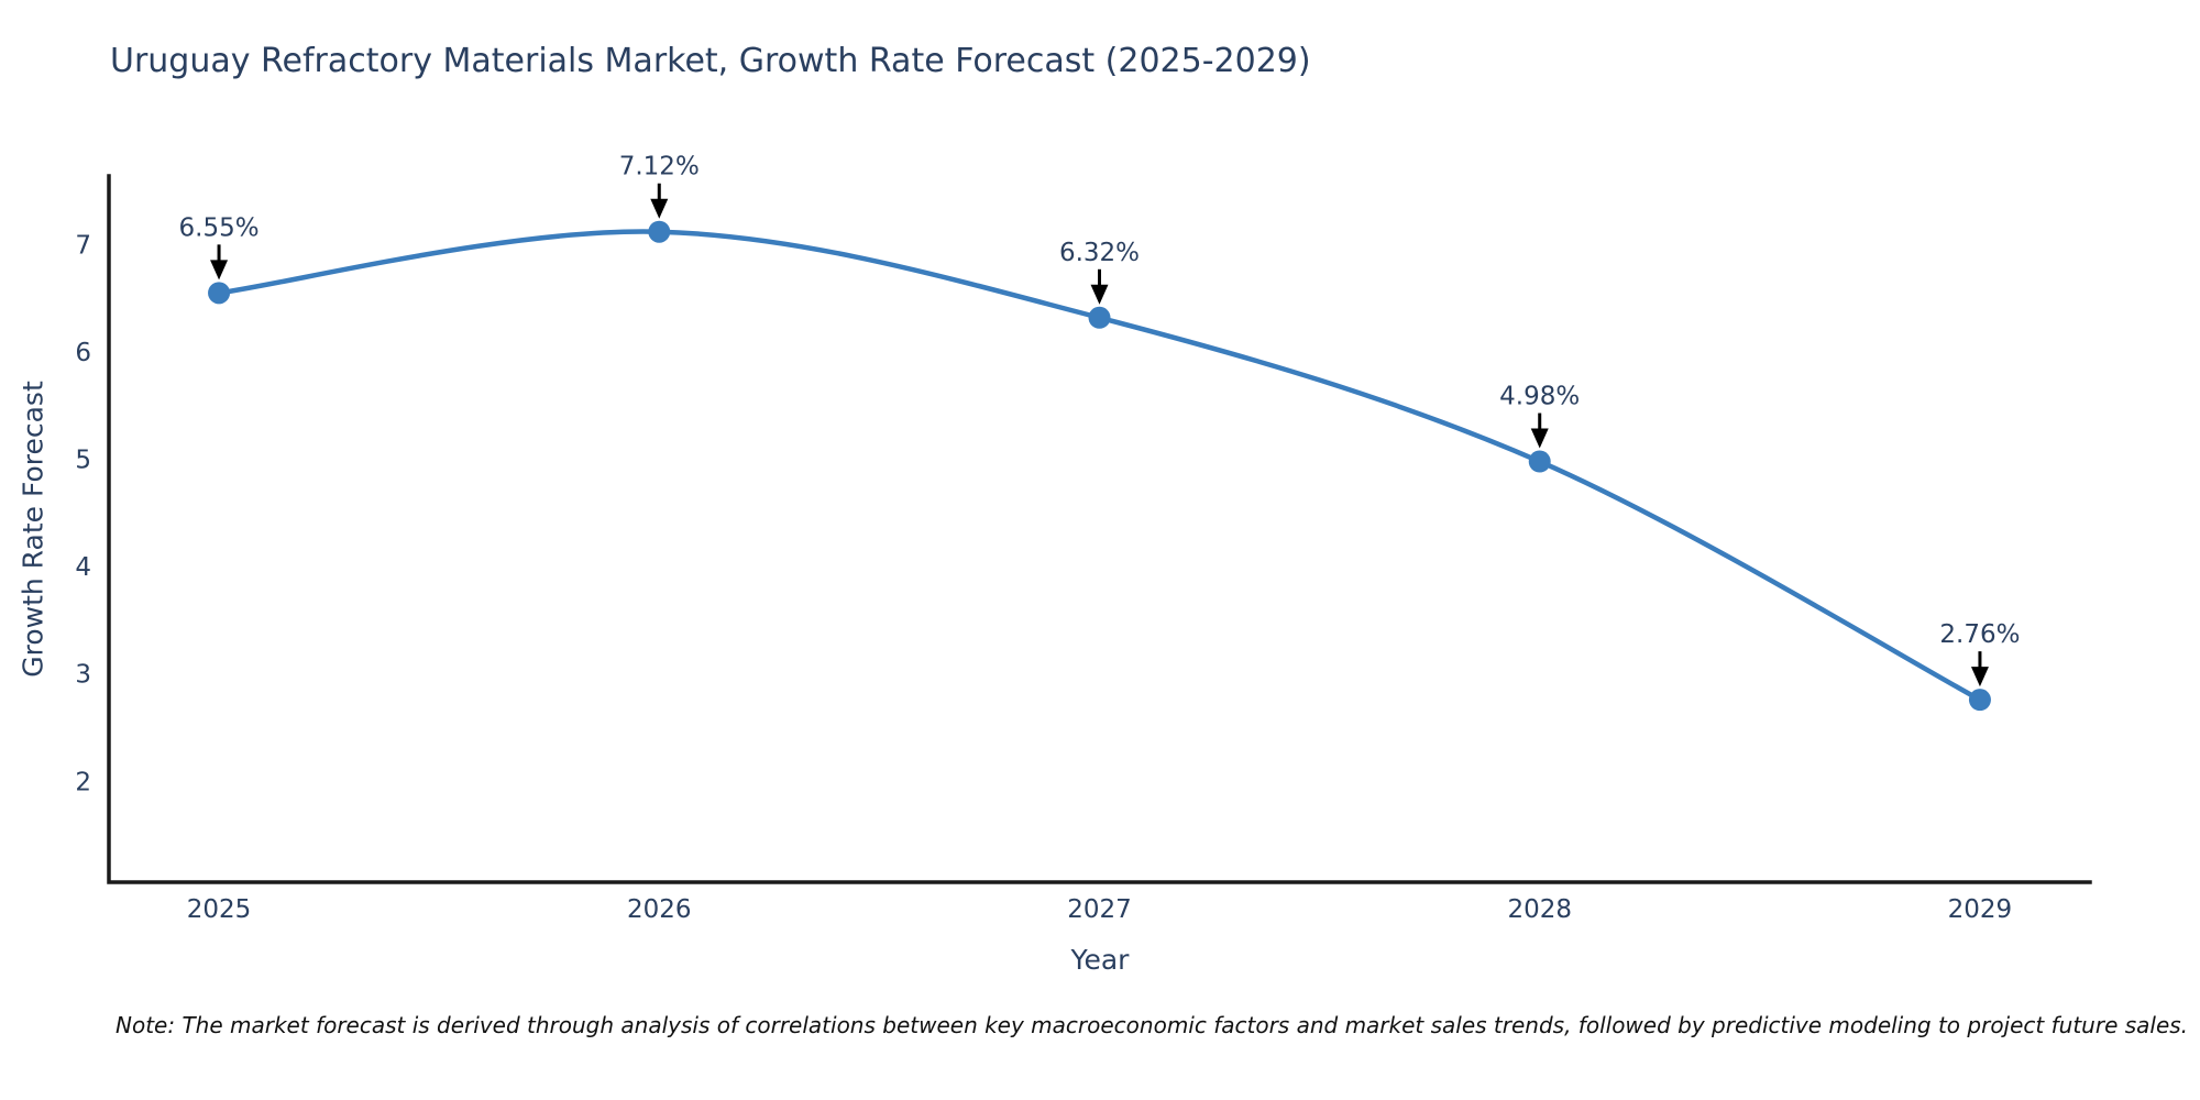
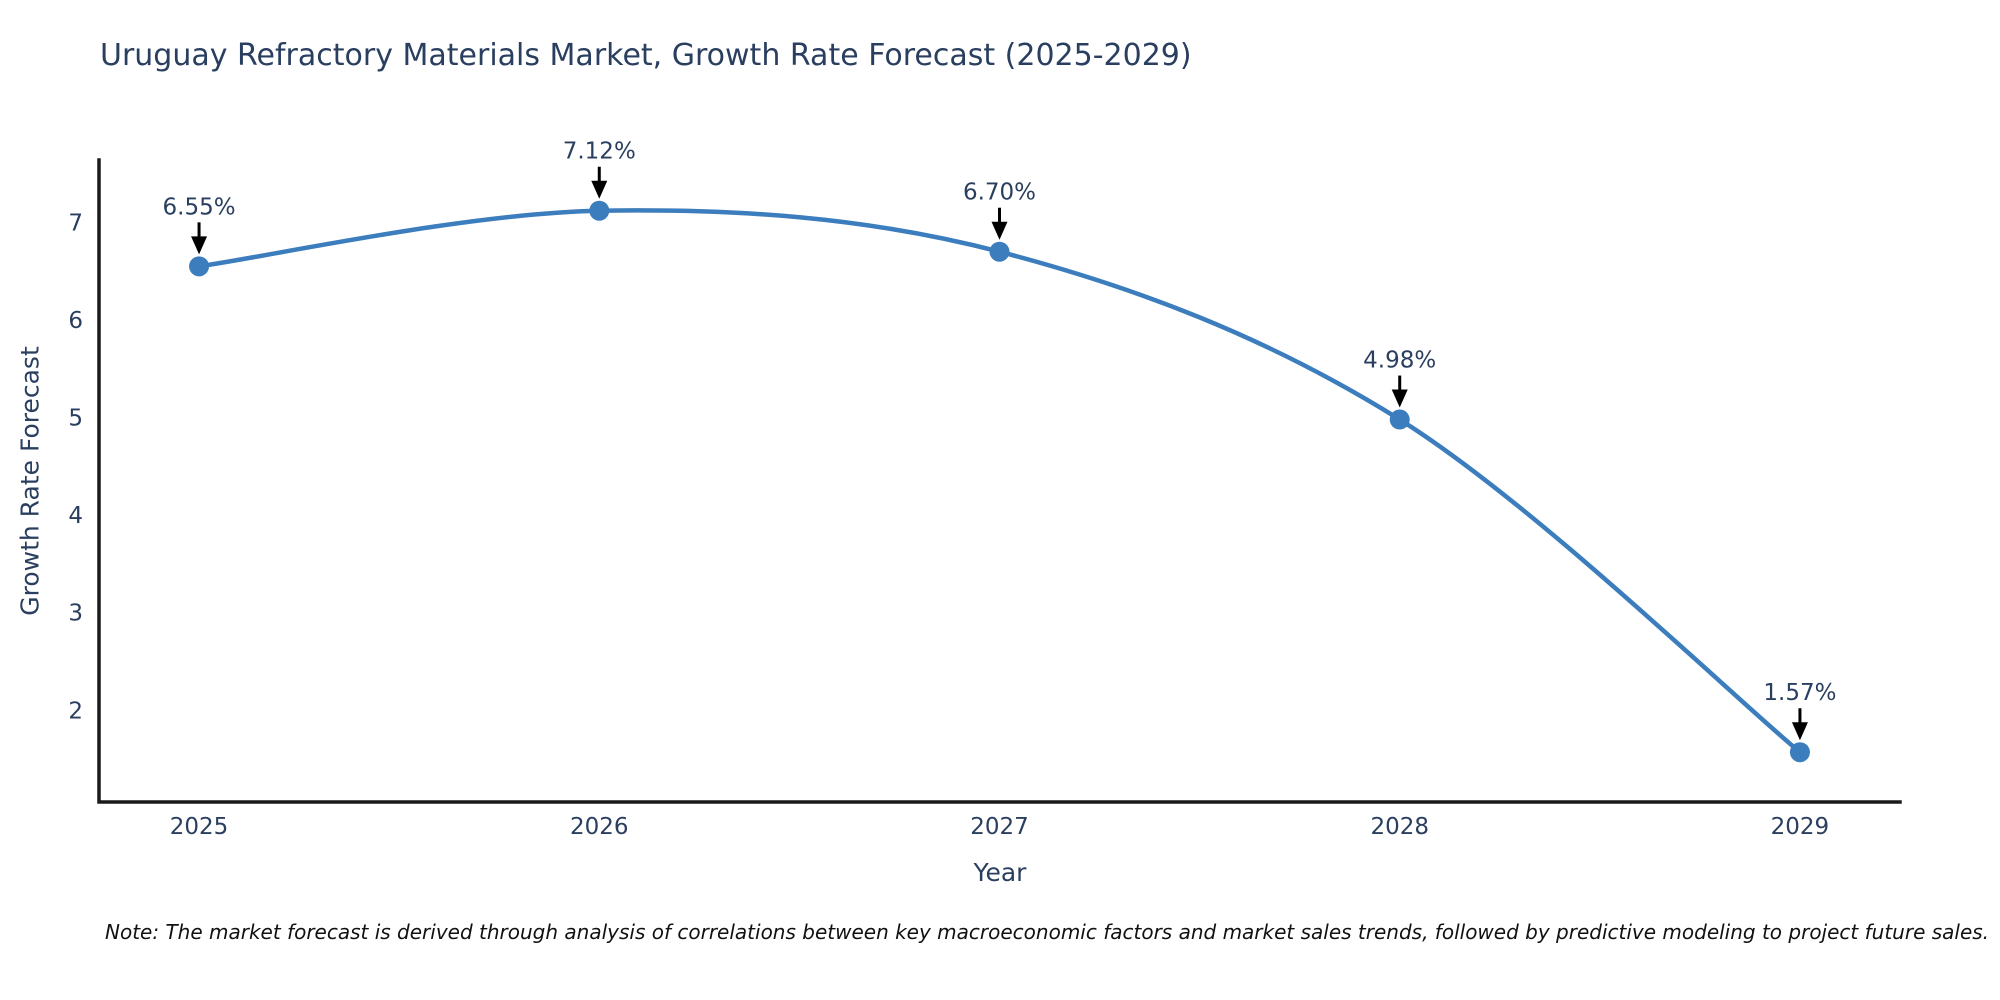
2027: 6.32% -> 6.70%
2029: 2.76% -> 1.57%
